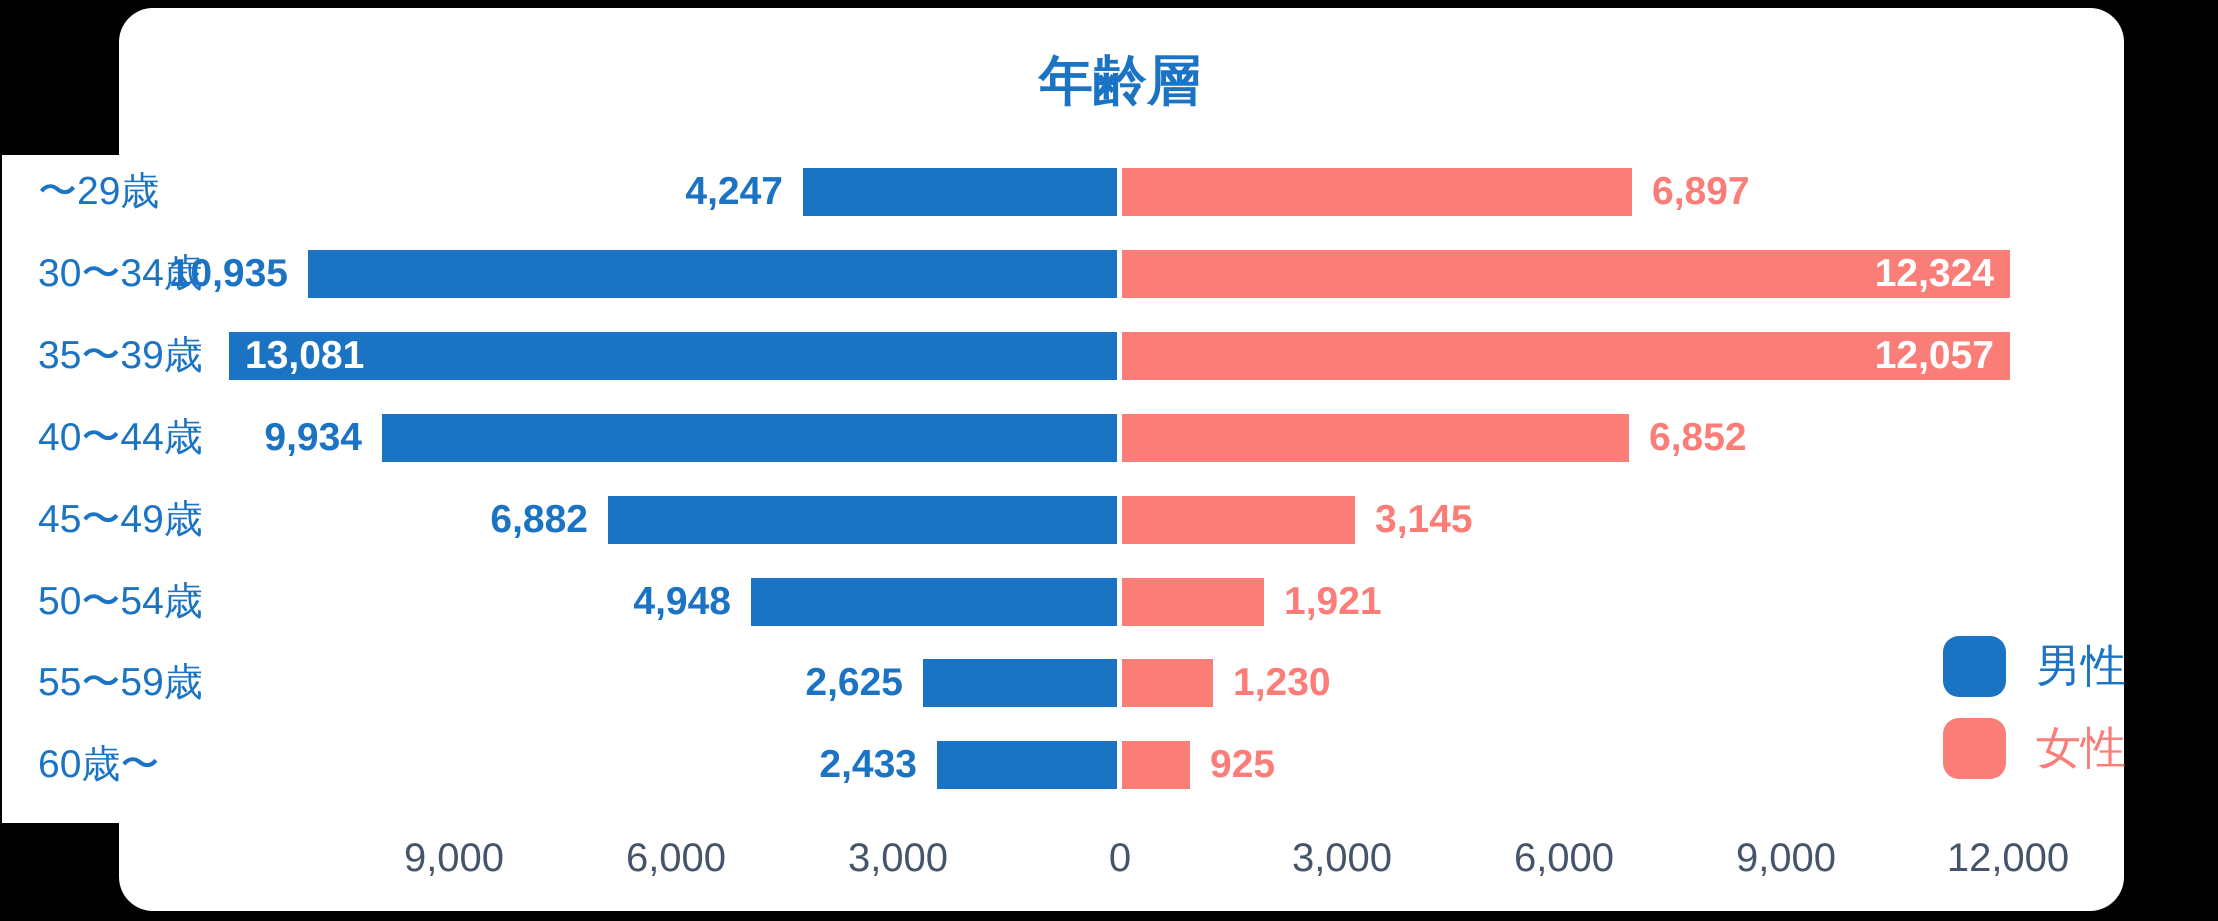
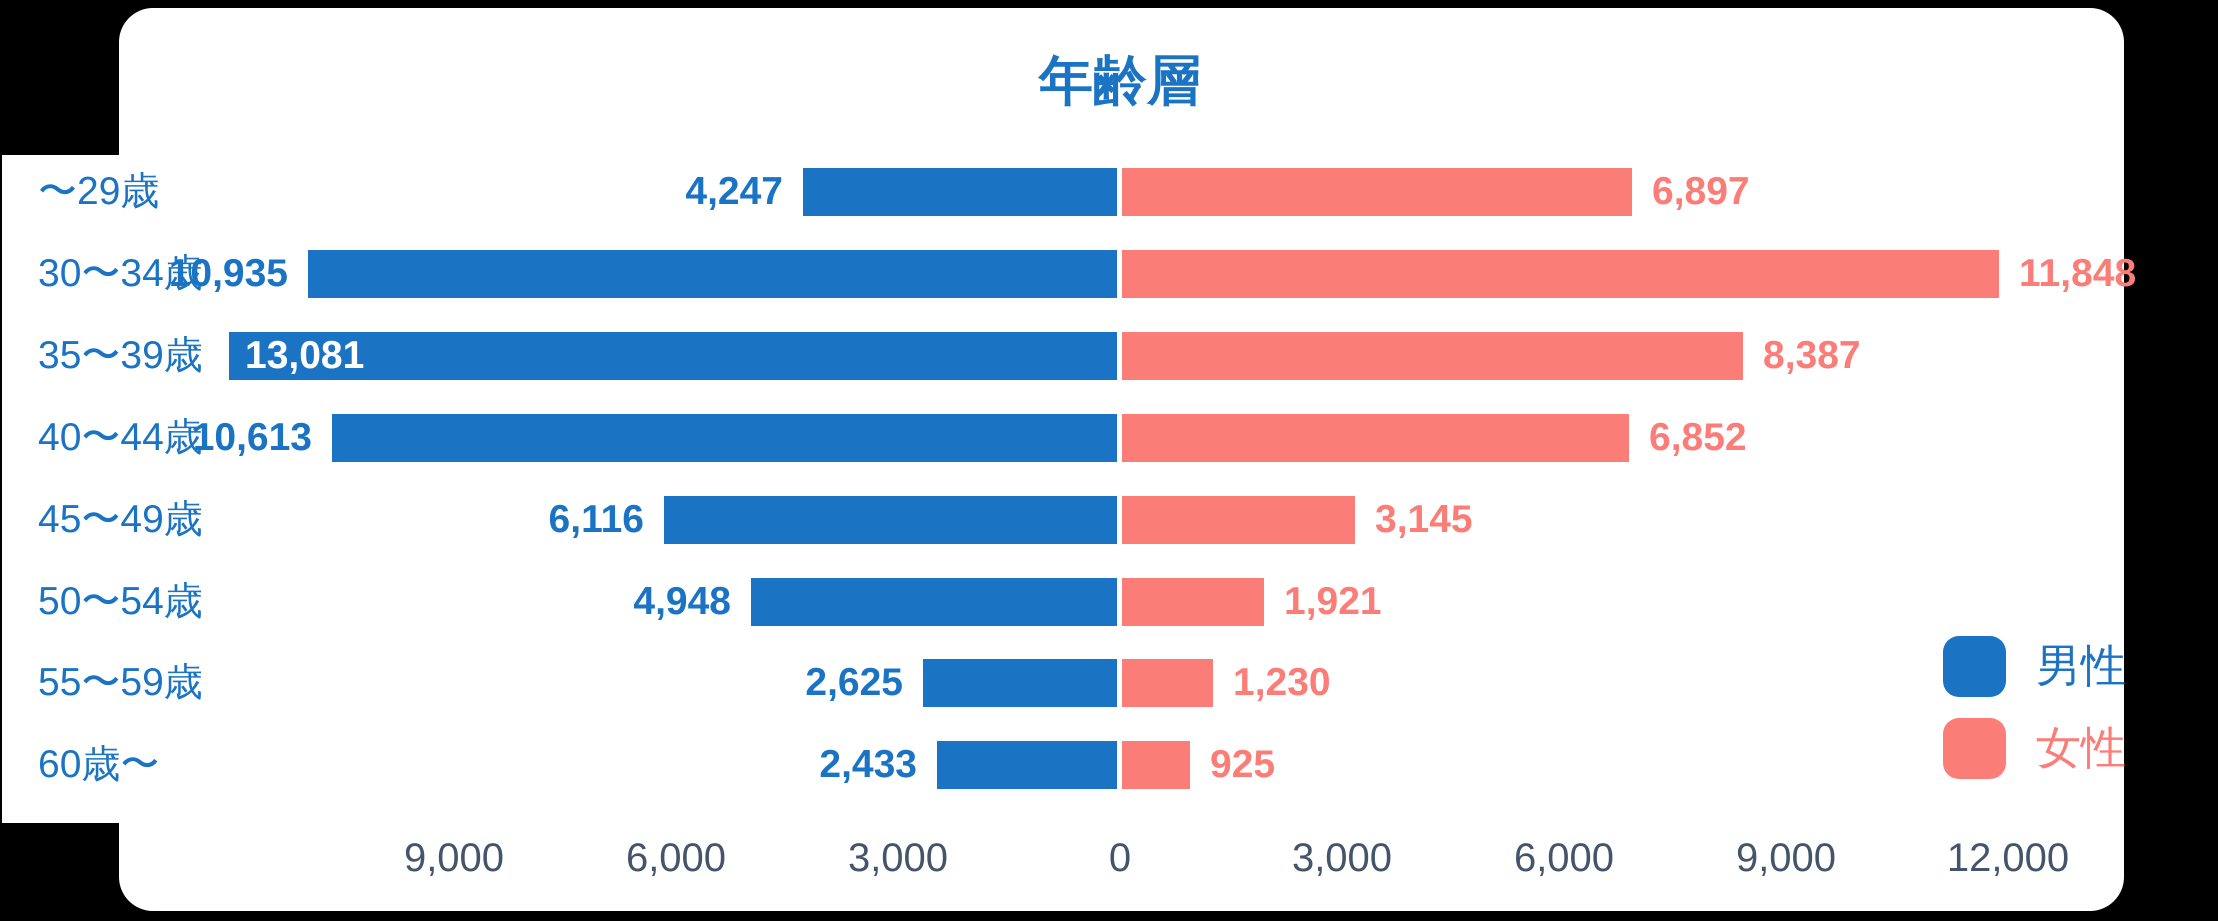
女性/30〜34歳: 12,324 -> 11,848
女性/35〜39歳: 12,057 -> 8,387
男性/40〜44歳: 9,934 -> 10,613
男性/45〜49歳: 6,882 -> 6,116
